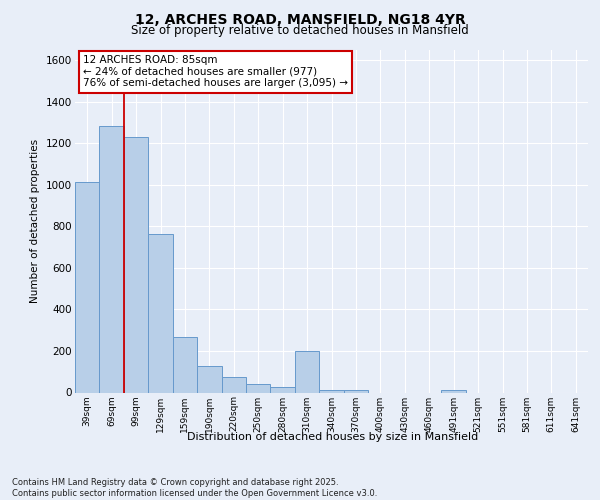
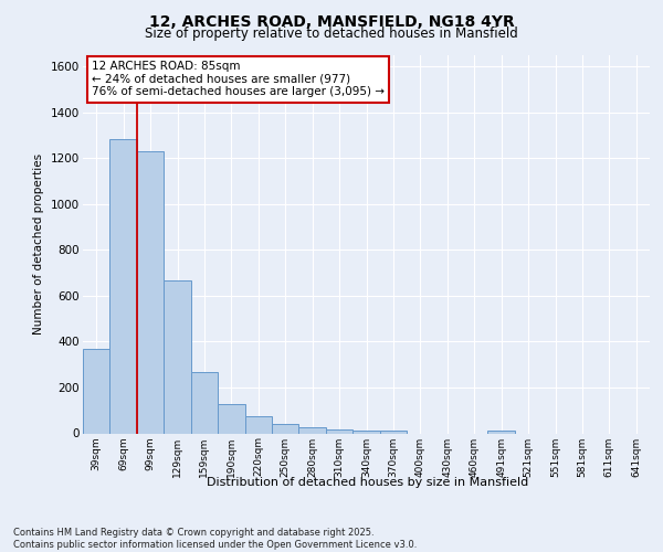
39sqm: 1015 -> 370
129sqm: 765 -> 665
310sqm: 200 -> 15
